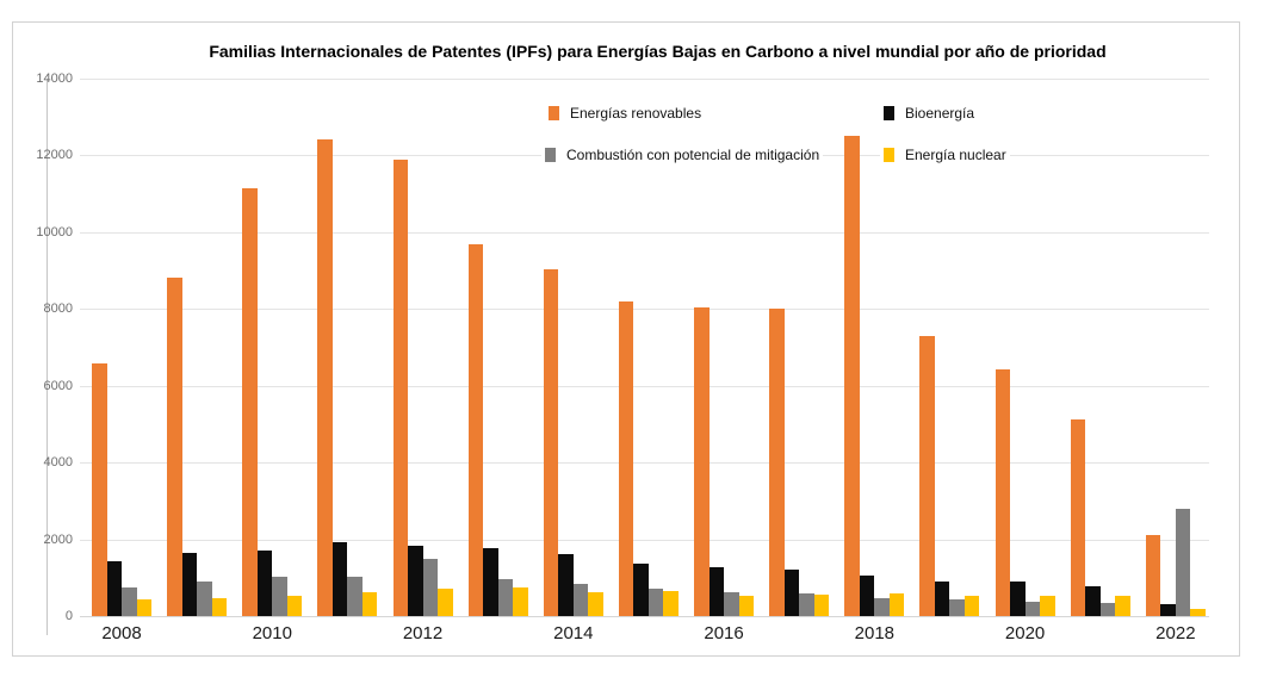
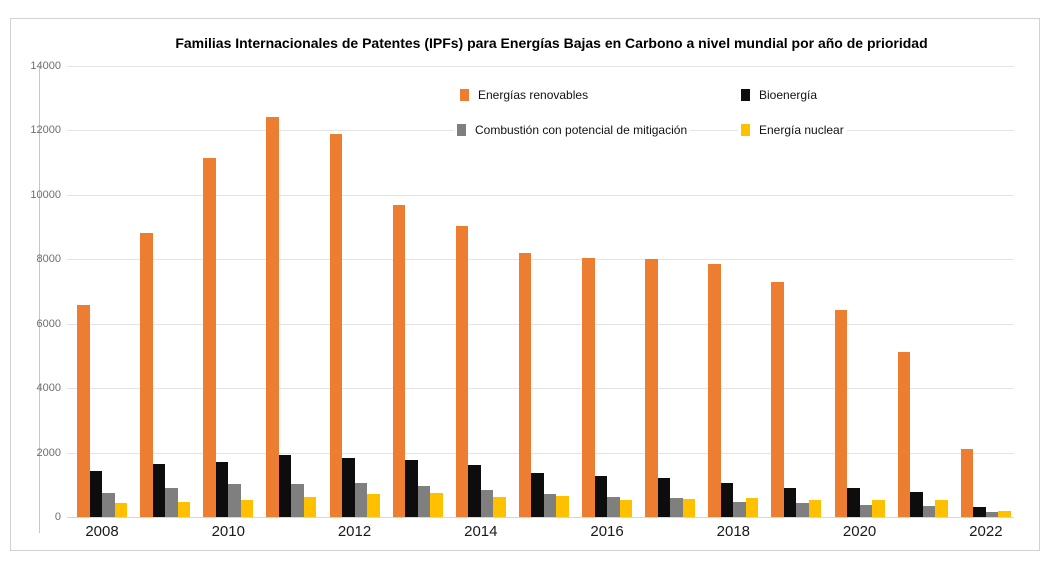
Combustión con potencial de mitigación/2012: 1500 -> 1100
Energías renovables/2018: 12500 -> 7800
Combustión con potencial de mitigación/2022: 2800 -> 200
